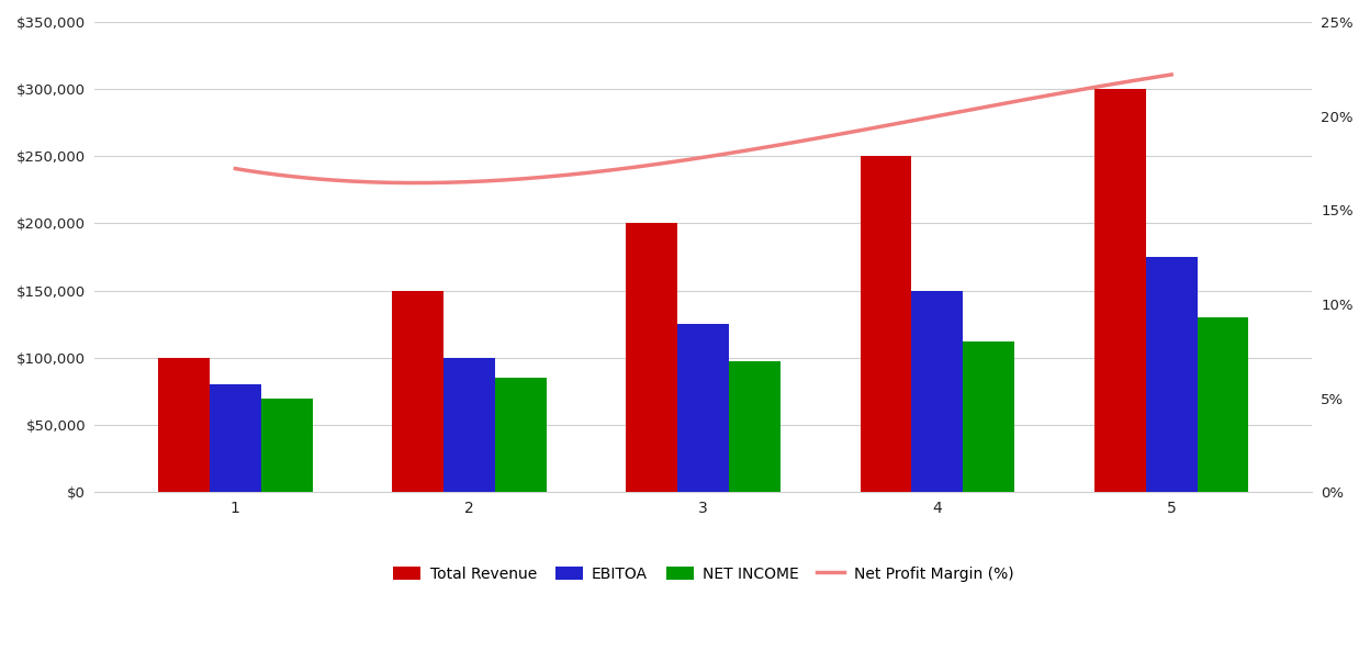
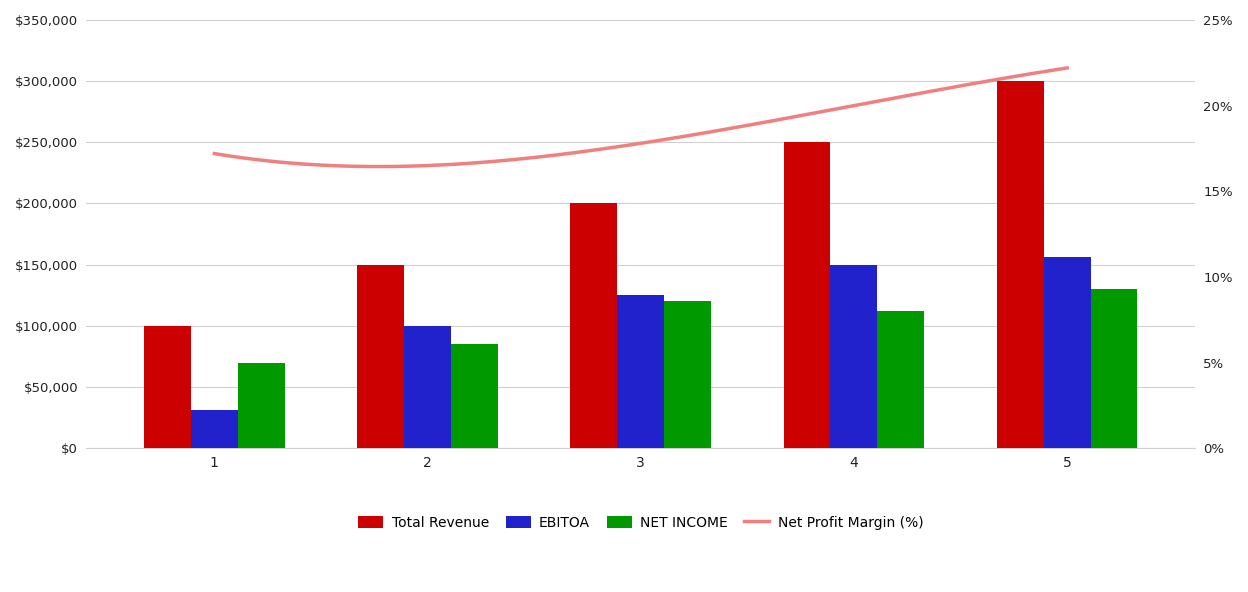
EBITOA/1: $80,000 -> $31,000
NET INCOME/3: $97,000 -> $120,000
EBITOA/5: $175,000 -> $156,000
